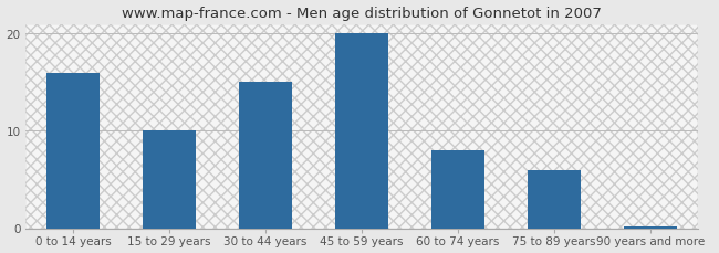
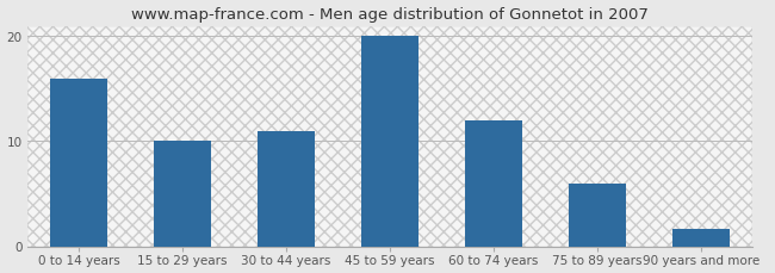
30 to 44 years: 15.0 -> 11.0
60 to 74 years: 8.0 -> 12.0
90 years and more: 0.2 -> 1.6
